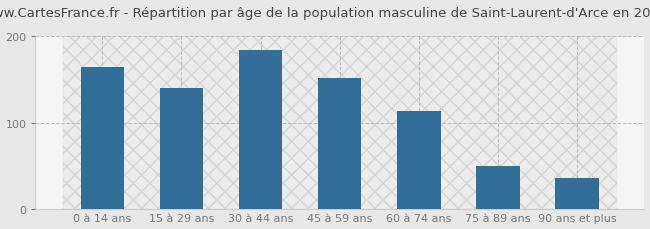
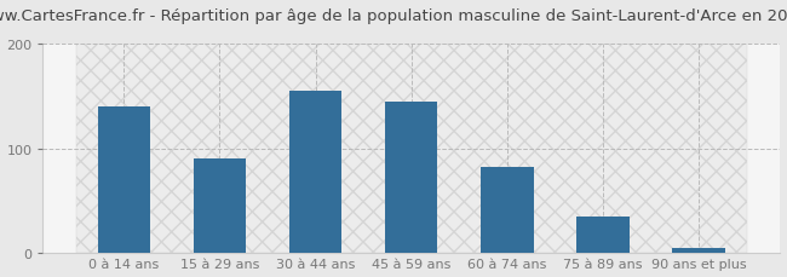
0 à 14 ans: 164 -> 140
15 à 29 ans: 140 -> 90
30 à 44 ans: 184 -> 155
45 à 59 ans: 152 -> 145
60 à 74 ans: 114 -> 82
75 à 89 ans: 50 -> 35
90 ans et plus: 36 -> 5
